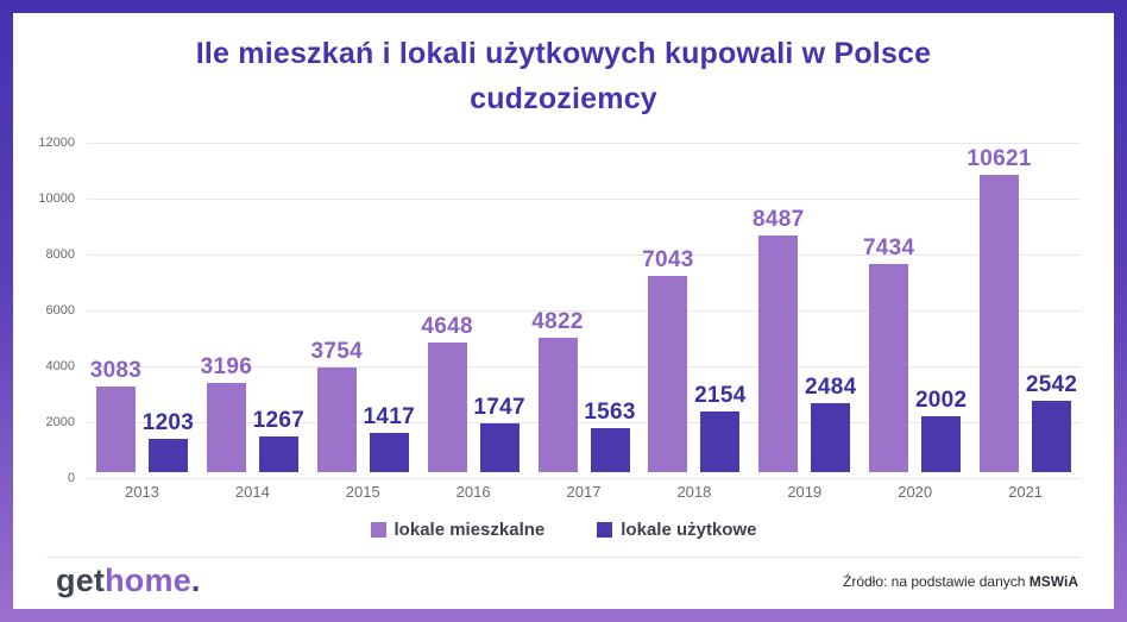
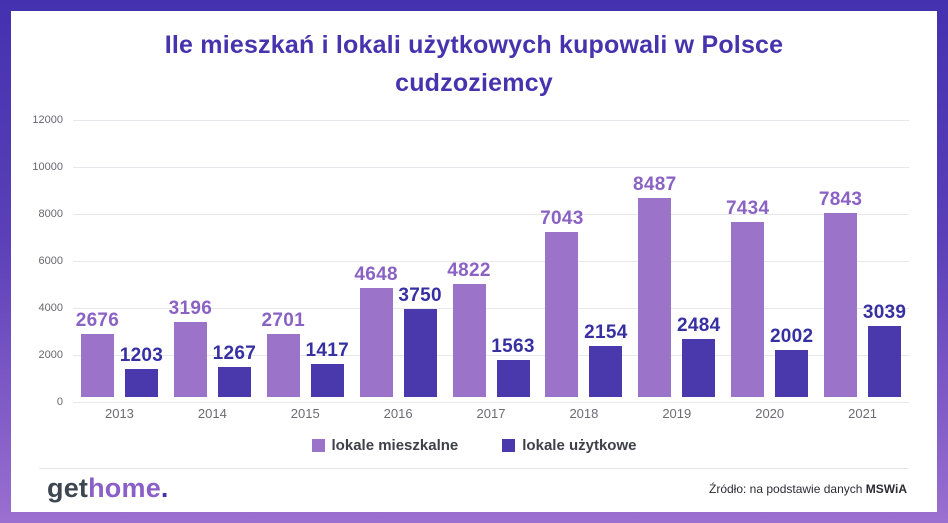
lokale mieszkalne/2013: 3083 -> 2676
lokale mieszkalne/2015: 3754 -> 2701
lokale użytkowe/2016: 1747 -> 3750
lokale mieszkalne/2021: 10621 -> 7843
lokale użytkowe/2021: 2542 -> 3039
